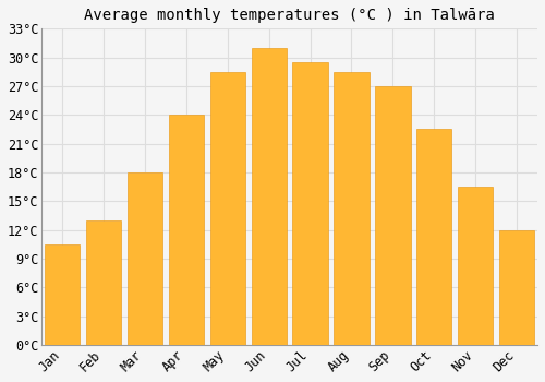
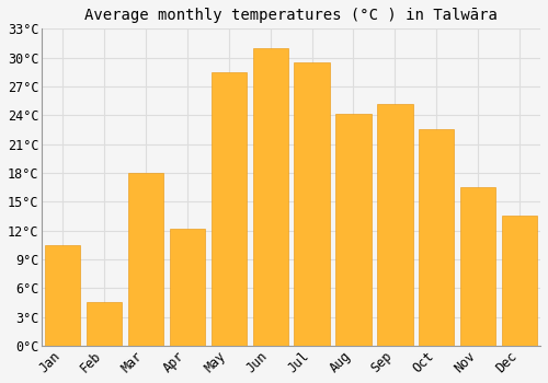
Feb: 13.0°C -> 4.6°C
Apr: 24.0°C -> 12.2°C
Aug: 28.5°C -> 24.2°C
Sep: 27.0°C -> 25.2°C
Dec: 12.0°C -> 13.6°C
